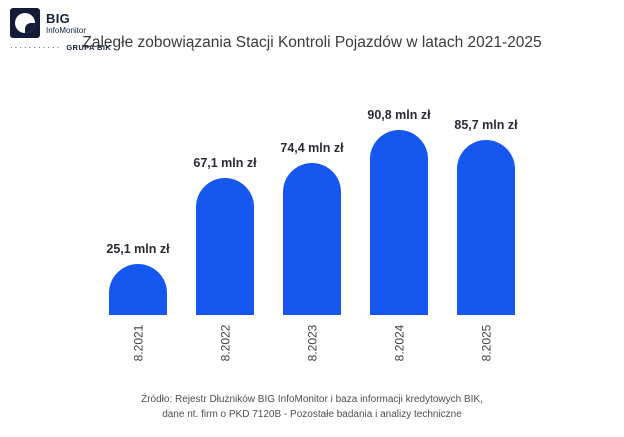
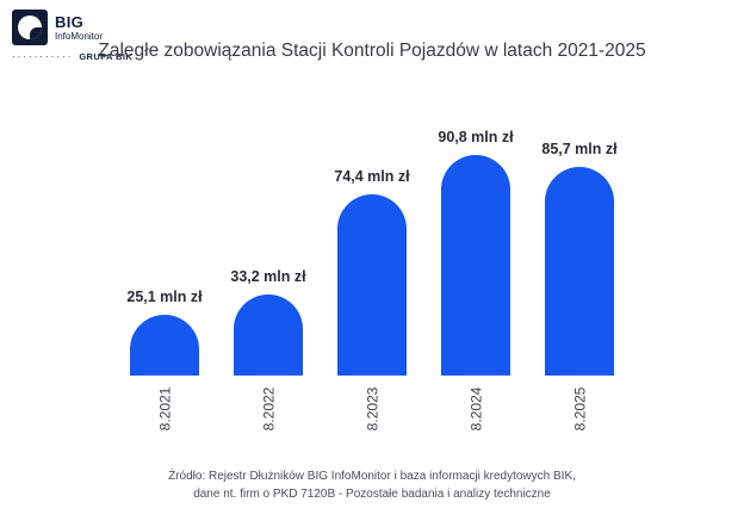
8.2022: 67,1 -> 33,2
